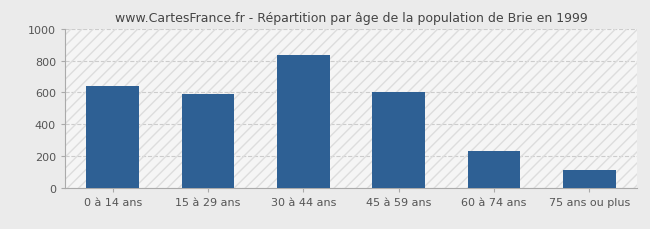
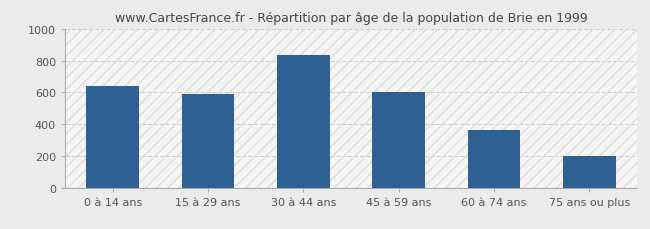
60 à 74 ans: 230 -> 360
75 ans ou plus: 110 -> 200
